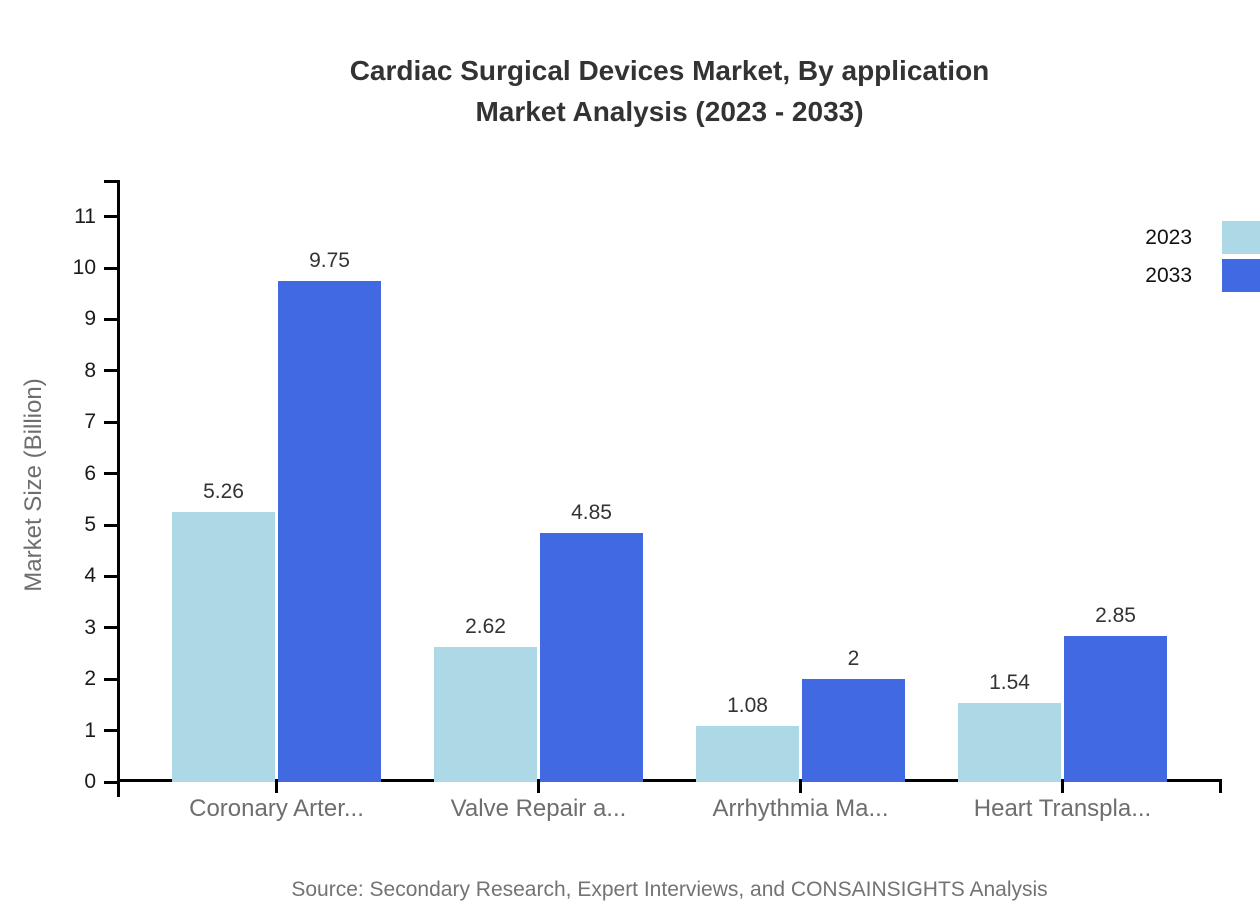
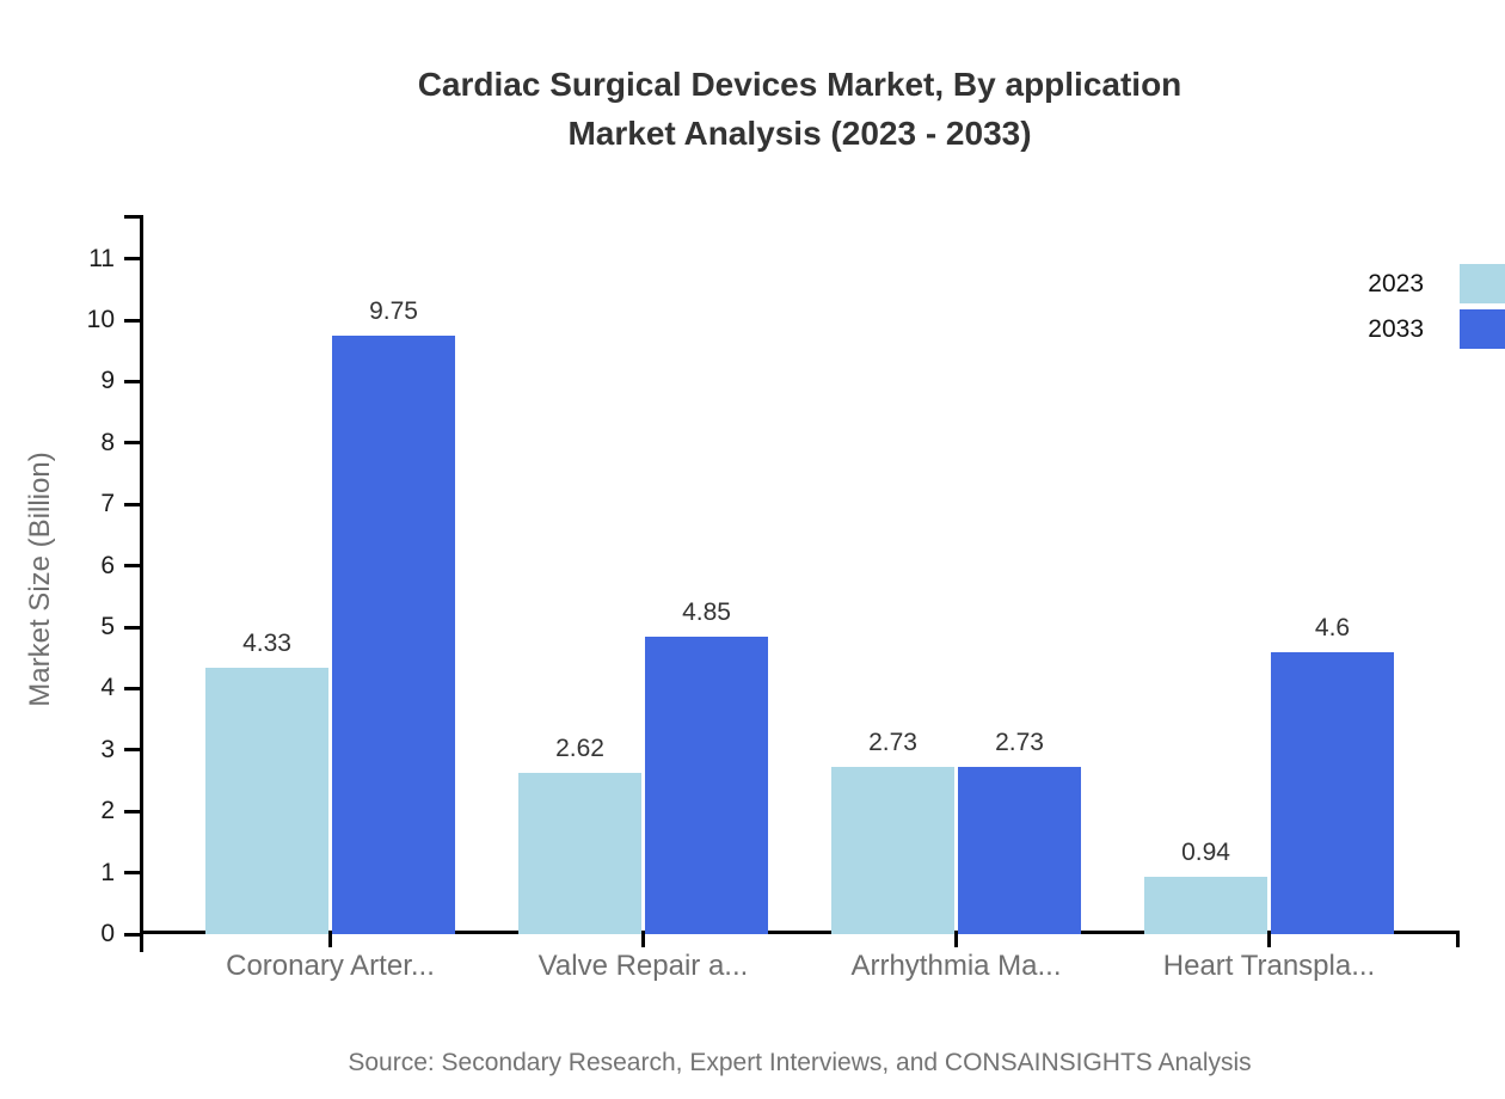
2023/Coronary Arter...: 5.26 -> 4.33
2023/Arrhythmia Ma...: 1.08 -> 2.73
2033/Arrhythmia Ma...: 2 -> 2.73
2023/Heart Transpla...: 1.54 -> 0.94
2033/Heart Transpla...: 2.85 -> 4.6
